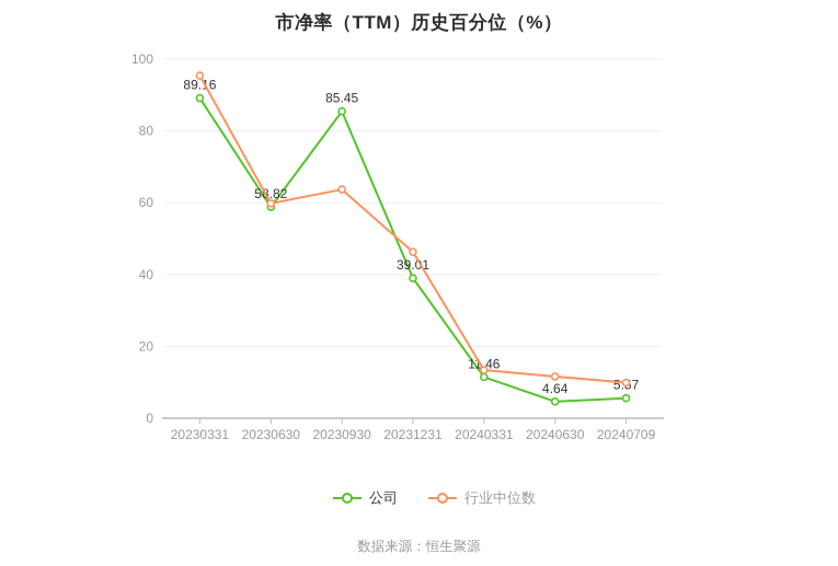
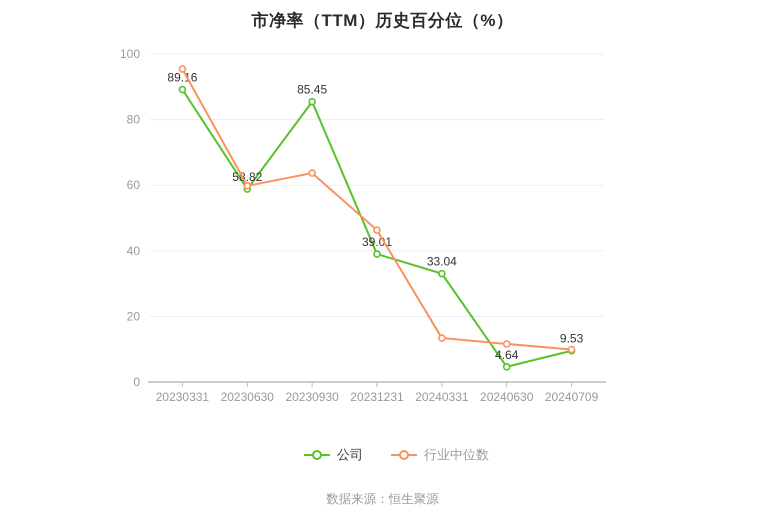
公司/20240331: 11.46 -> 33.04
公司/20240709: 5.57 -> 9.53
